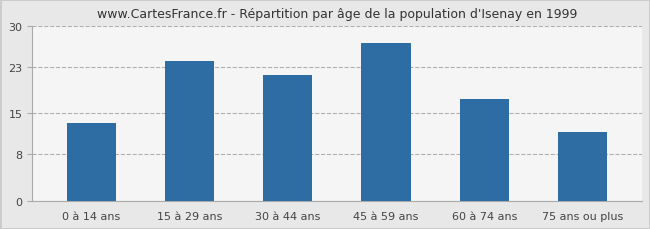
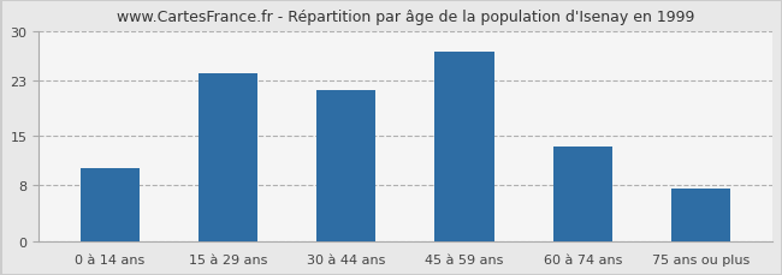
0 à 14 ans: 13.4 -> 10.5
60 à 74 ans: 17.4 -> 13.5
75 ans ou plus: 11.8 -> 7.5
